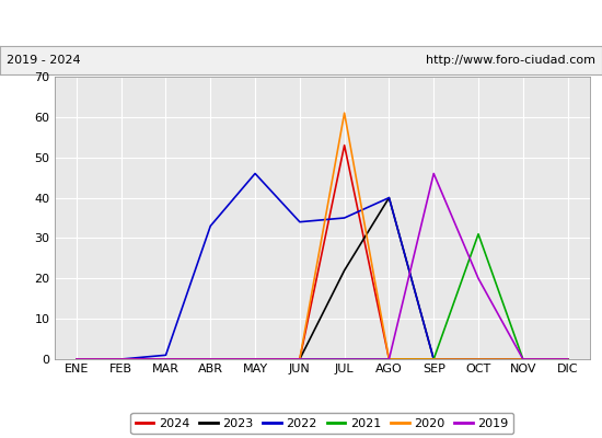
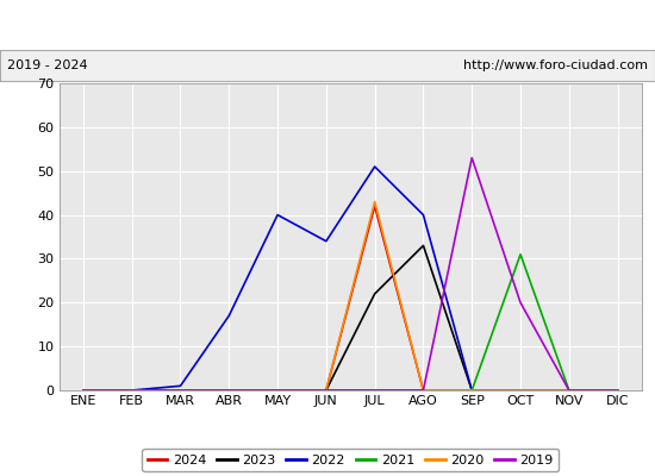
2022/ABR: 33 -> 17
2022/MAY: 46 -> 40
2024/JUL: 53 -> 42
2022/JUL: 35 -> 51
2020/JUL: 61 -> 43
2023/AGO: 40 -> 33
2019/SEP: 46 -> 53
